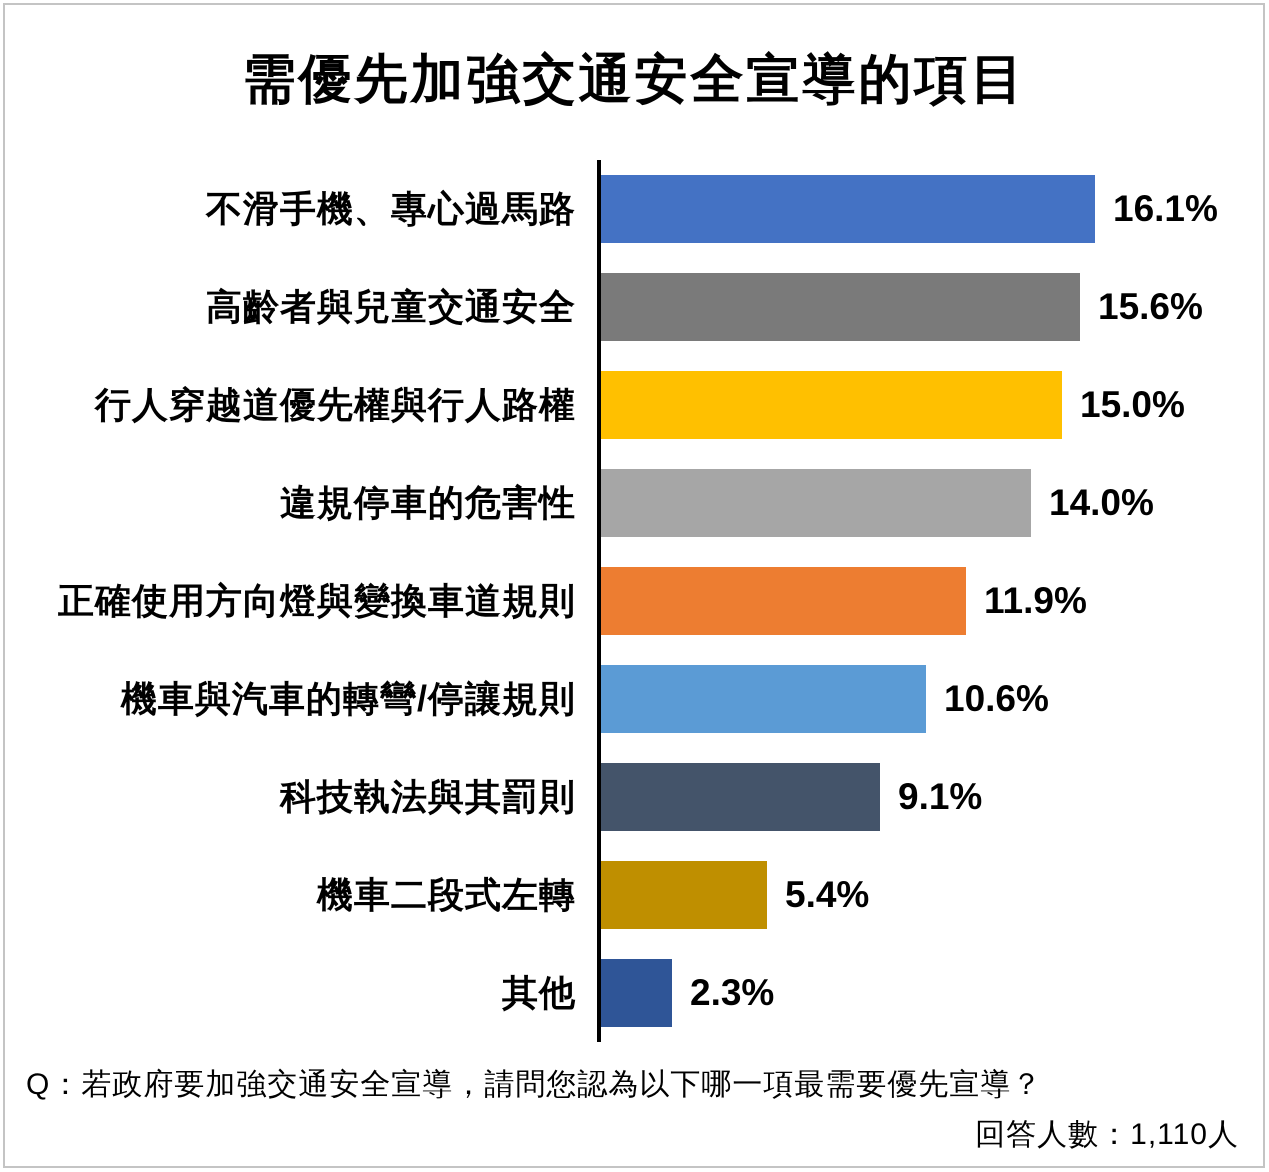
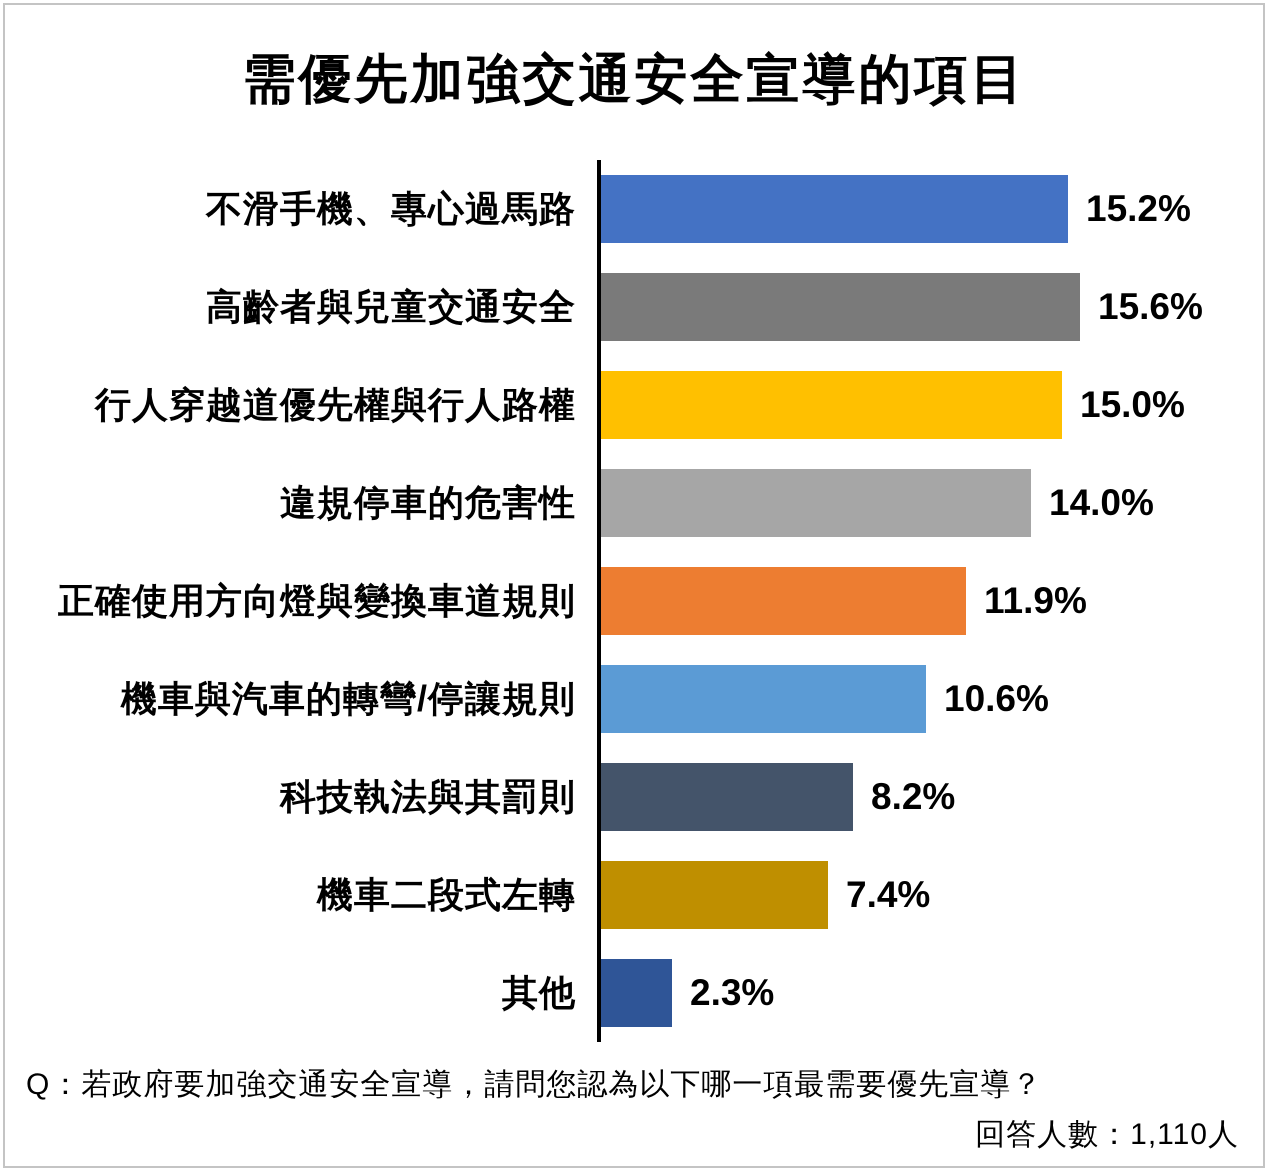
不滑手機、專心過馬路: 16.1% -> 15.2%
科技執法與其罰則: 9.1% -> 8.2%
機車二段式左轉: 5.4% -> 7.4%
